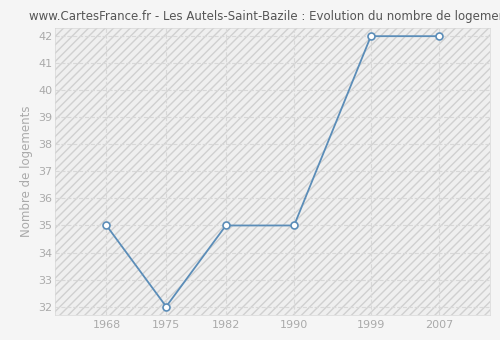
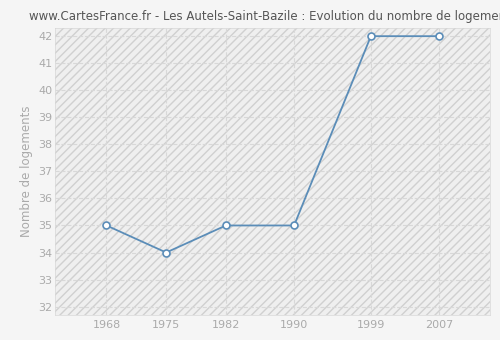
1975: 32 -> 34
